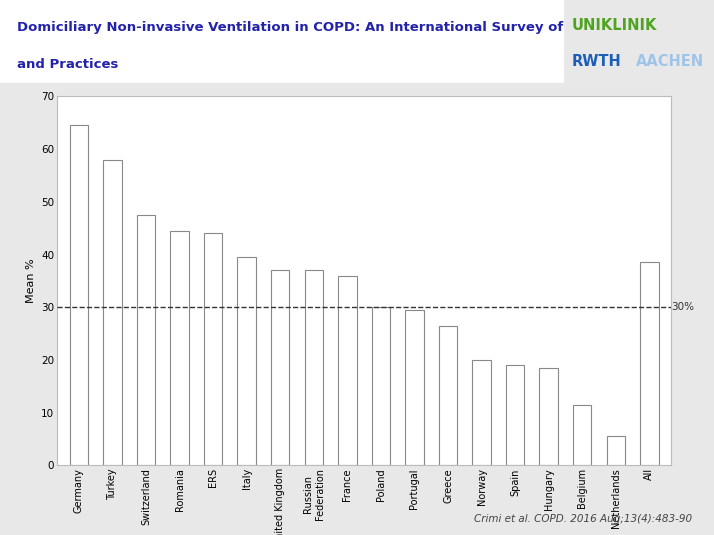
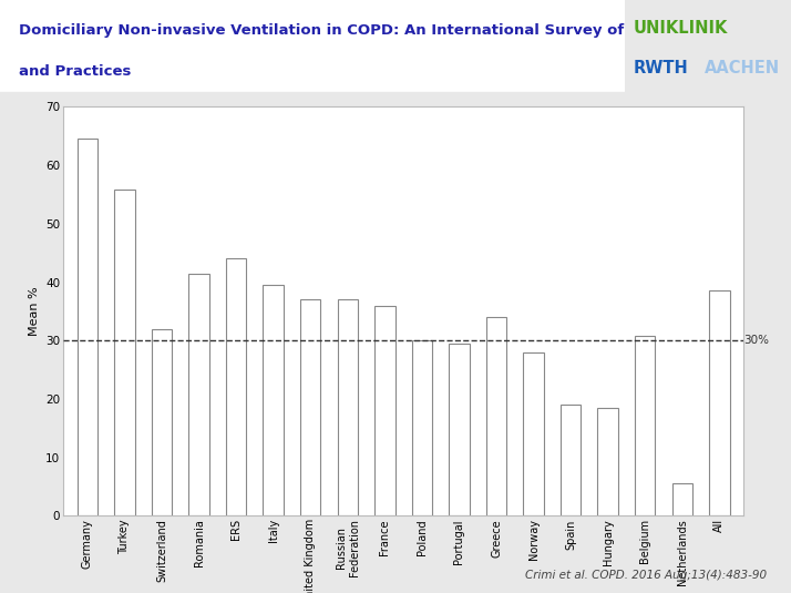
Turkey: 58.0 -> 55.8
Switzerland: 47.5 -> 32.0
Romania: 44.5 -> 41.4
Greece: 26.5 -> 34.0
Norway: 20.0 -> 28.0
Belgium: 11.5 -> 30.8
